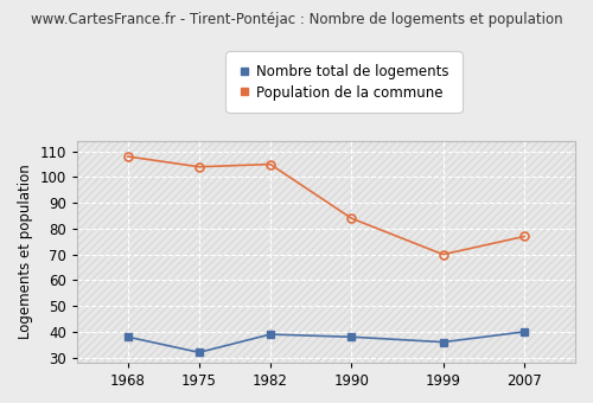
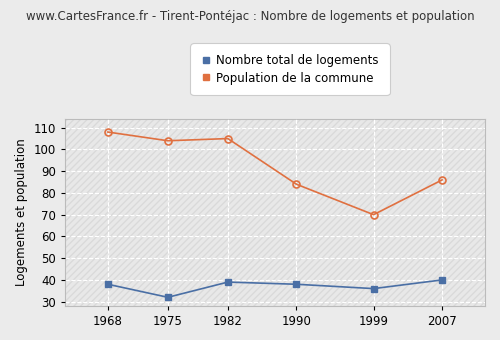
Population de la commune/2007: 77 -> 86
